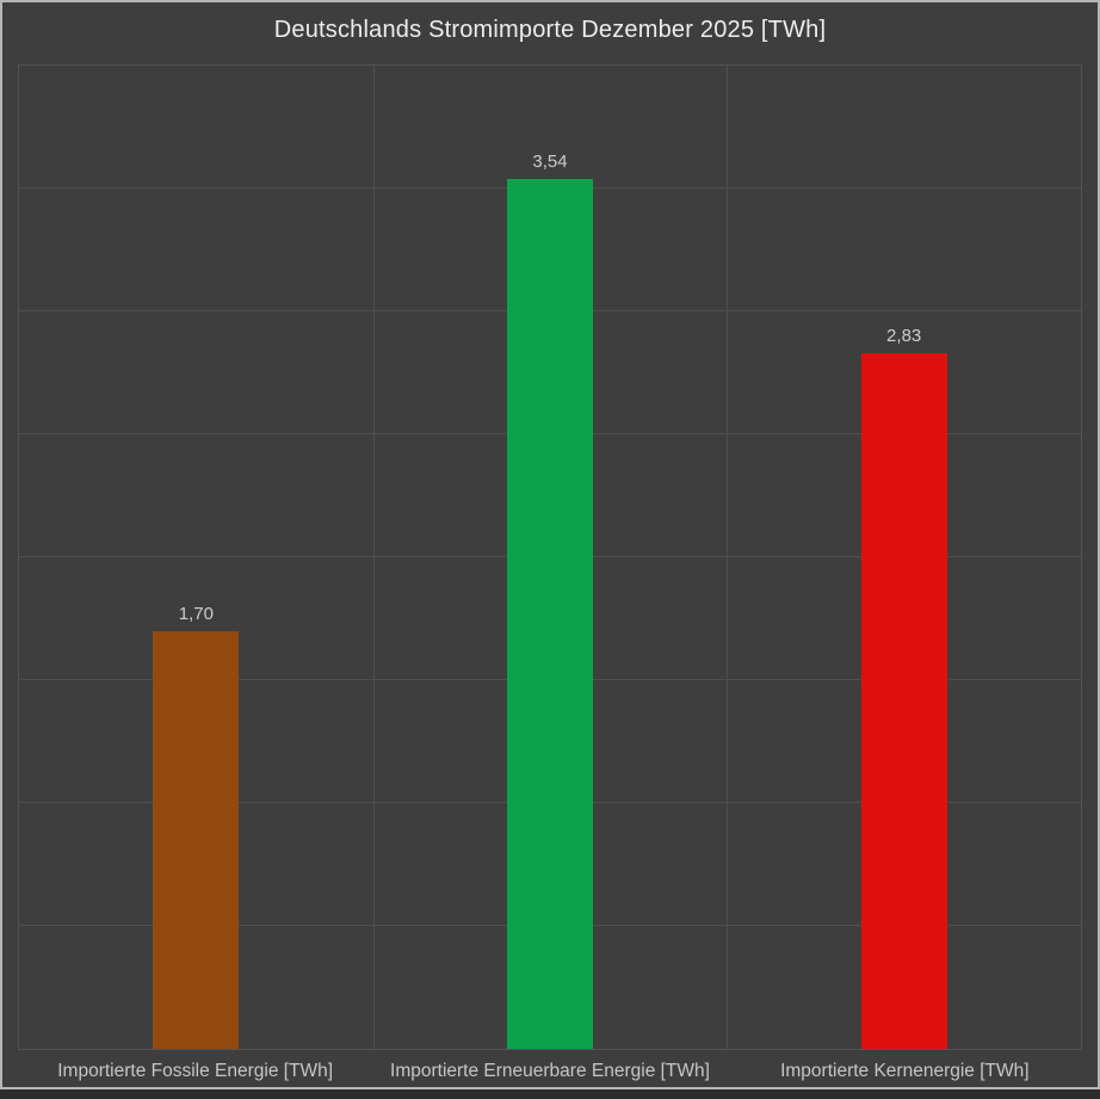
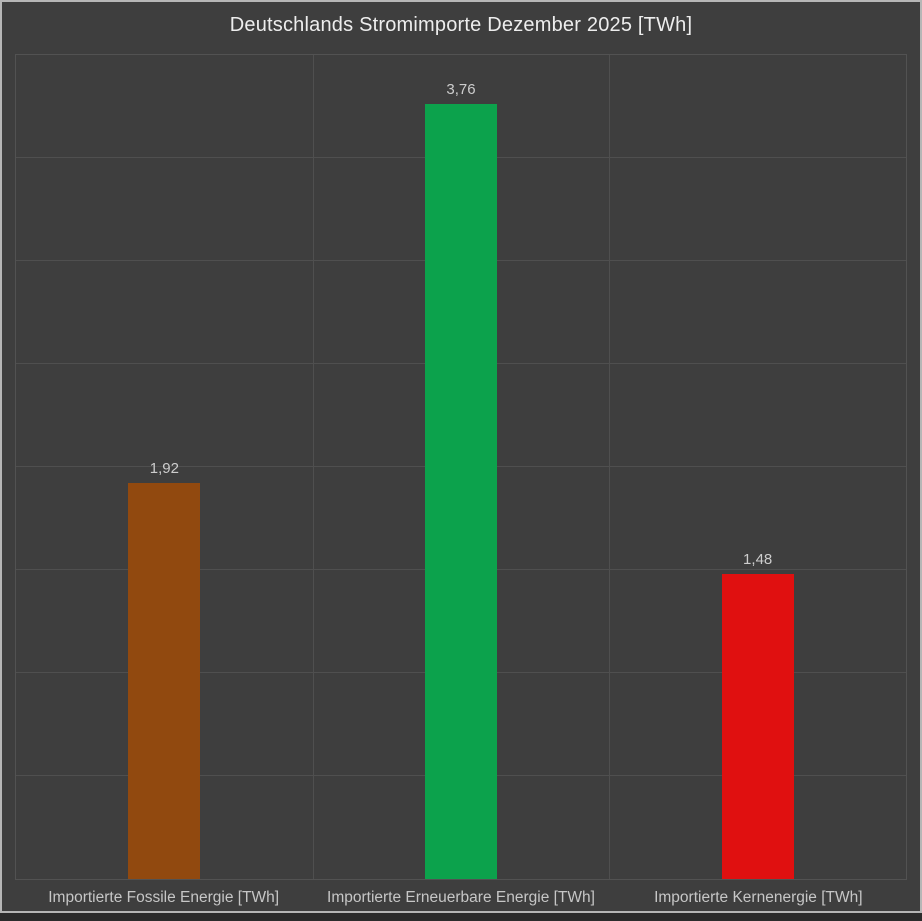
Importierte Fossile Energie [TWh]: 1,70 -> 1,92
Importierte Erneuerbare Energie [TWh]: 3,54 -> 3,76
Importierte Kernenergie [TWh]: 2,83 -> 1,48
